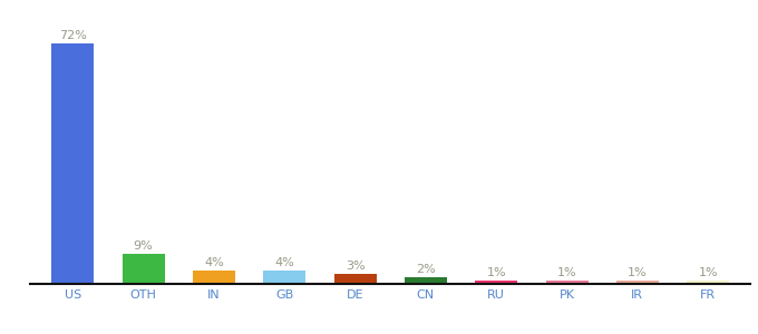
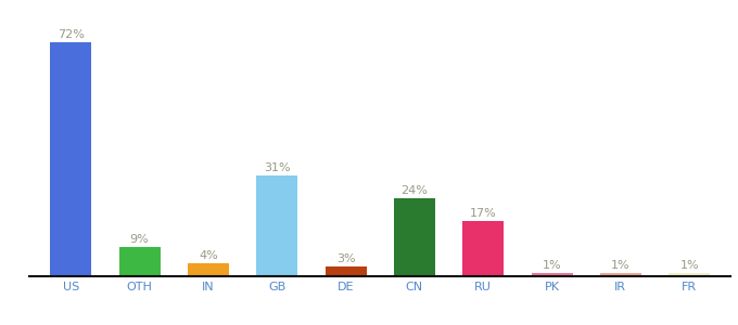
GB: 4% -> 31%
CN: 2% -> 24%
RU: 1% -> 17%
